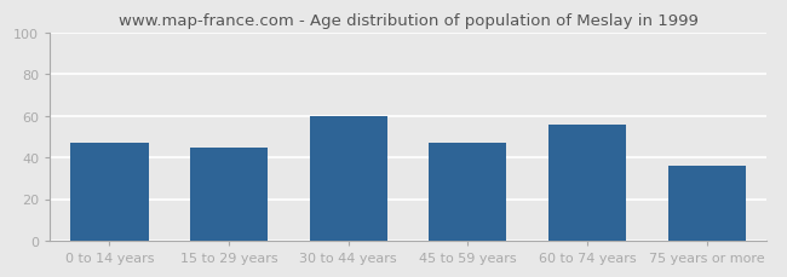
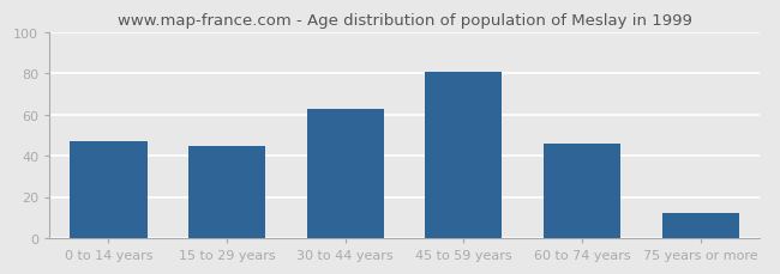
30 to 44 years: 60 -> 63
45 to 59 years: 47 -> 81
60 to 74 years: 56 -> 46
75 years or more: 36 -> 12
